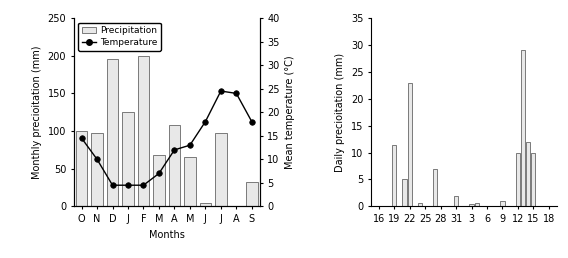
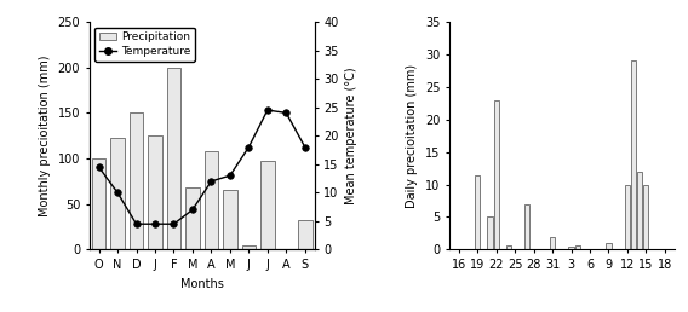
Precipitation/N: 98 -> 122
Precipitation/D: 195 -> 150
